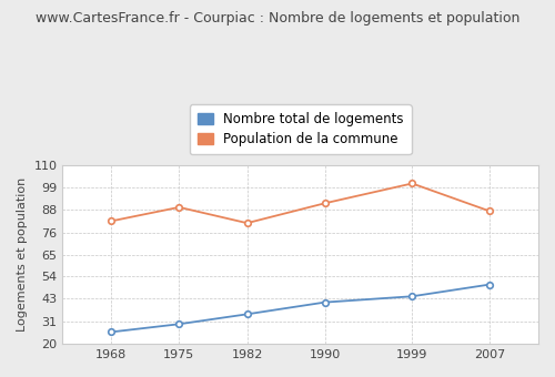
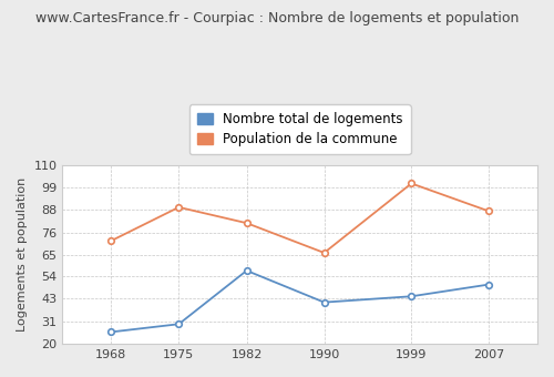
Population de la commune/1968: 82 -> 72
Nombre total de logements/1982: 35 -> 57
Population de la commune/1990: 91 -> 66
